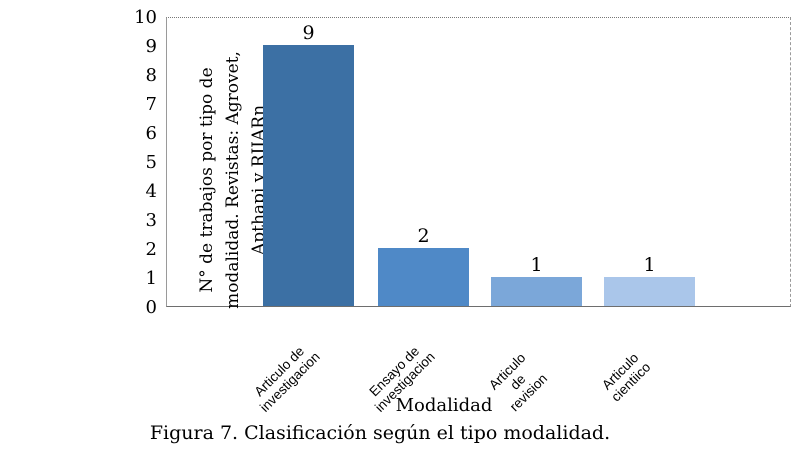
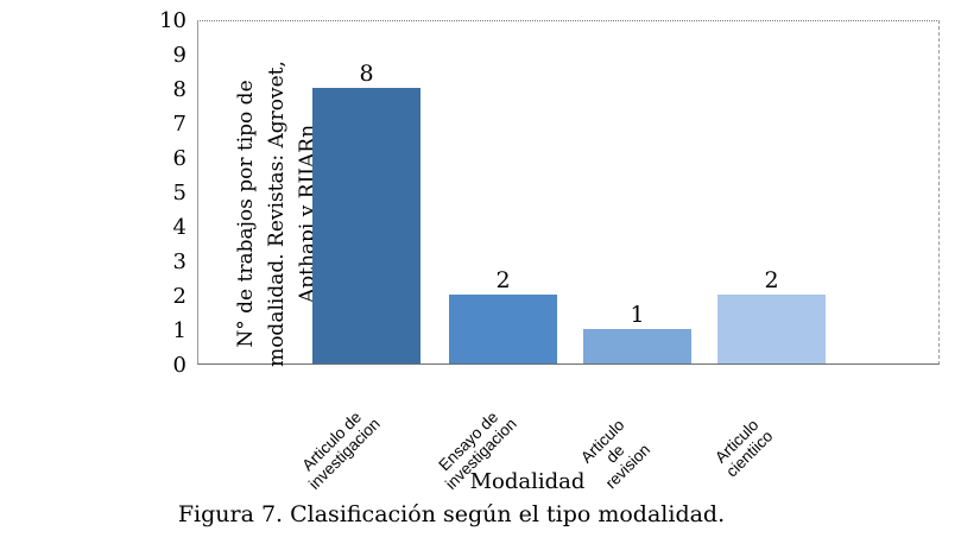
Articulo de investigacion: 9 -> 8
Articulo cientiico: 1 -> 2
